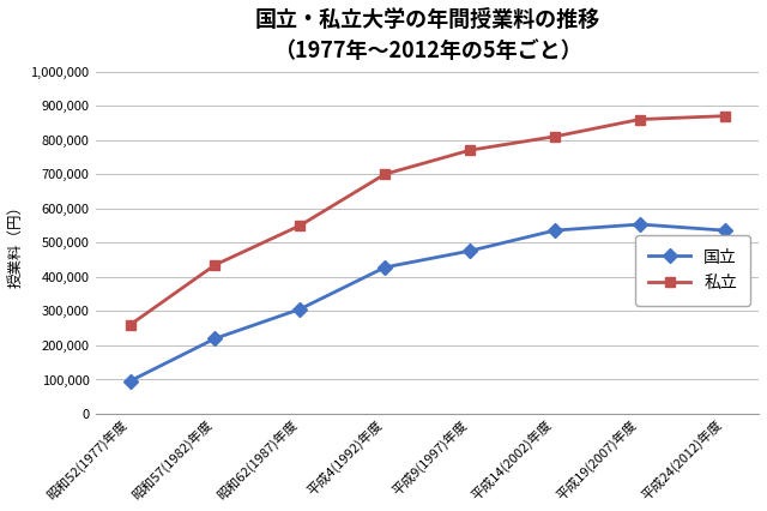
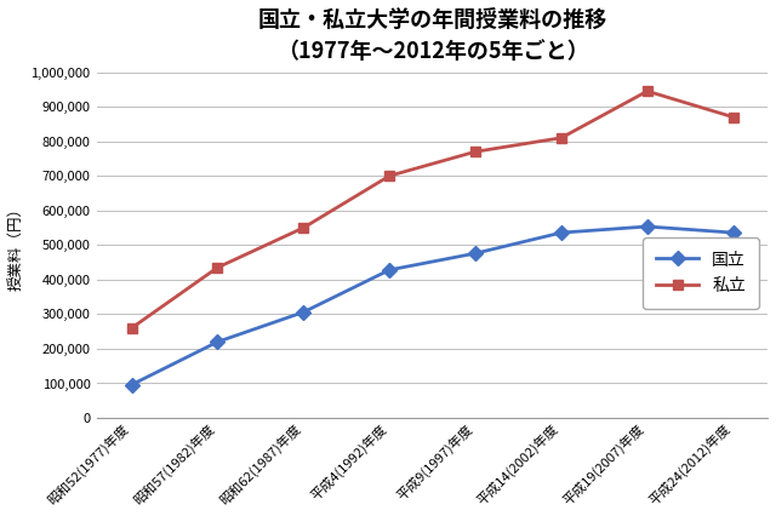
私立/平成19(2007)年度: 860,000 -> 945,000
